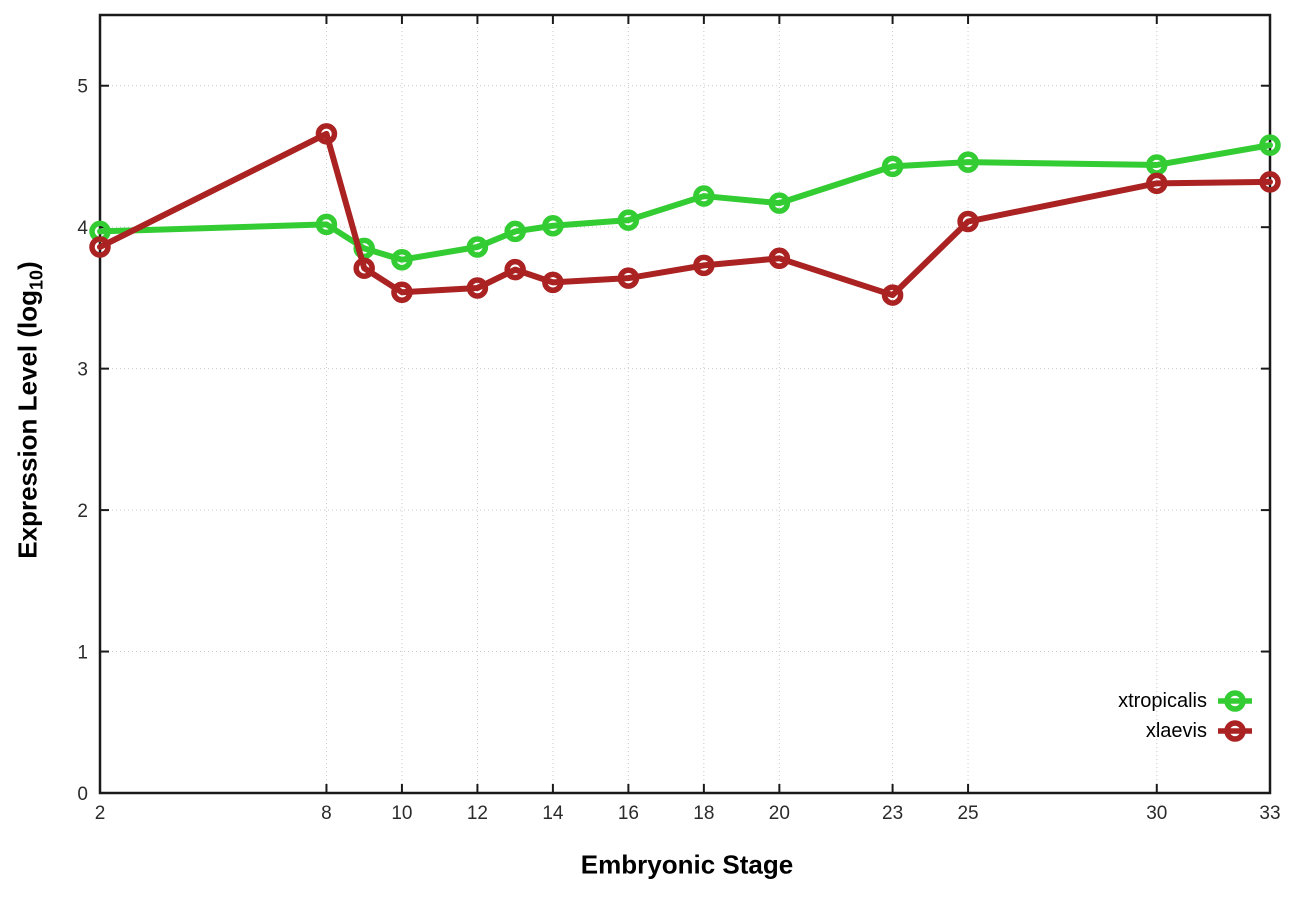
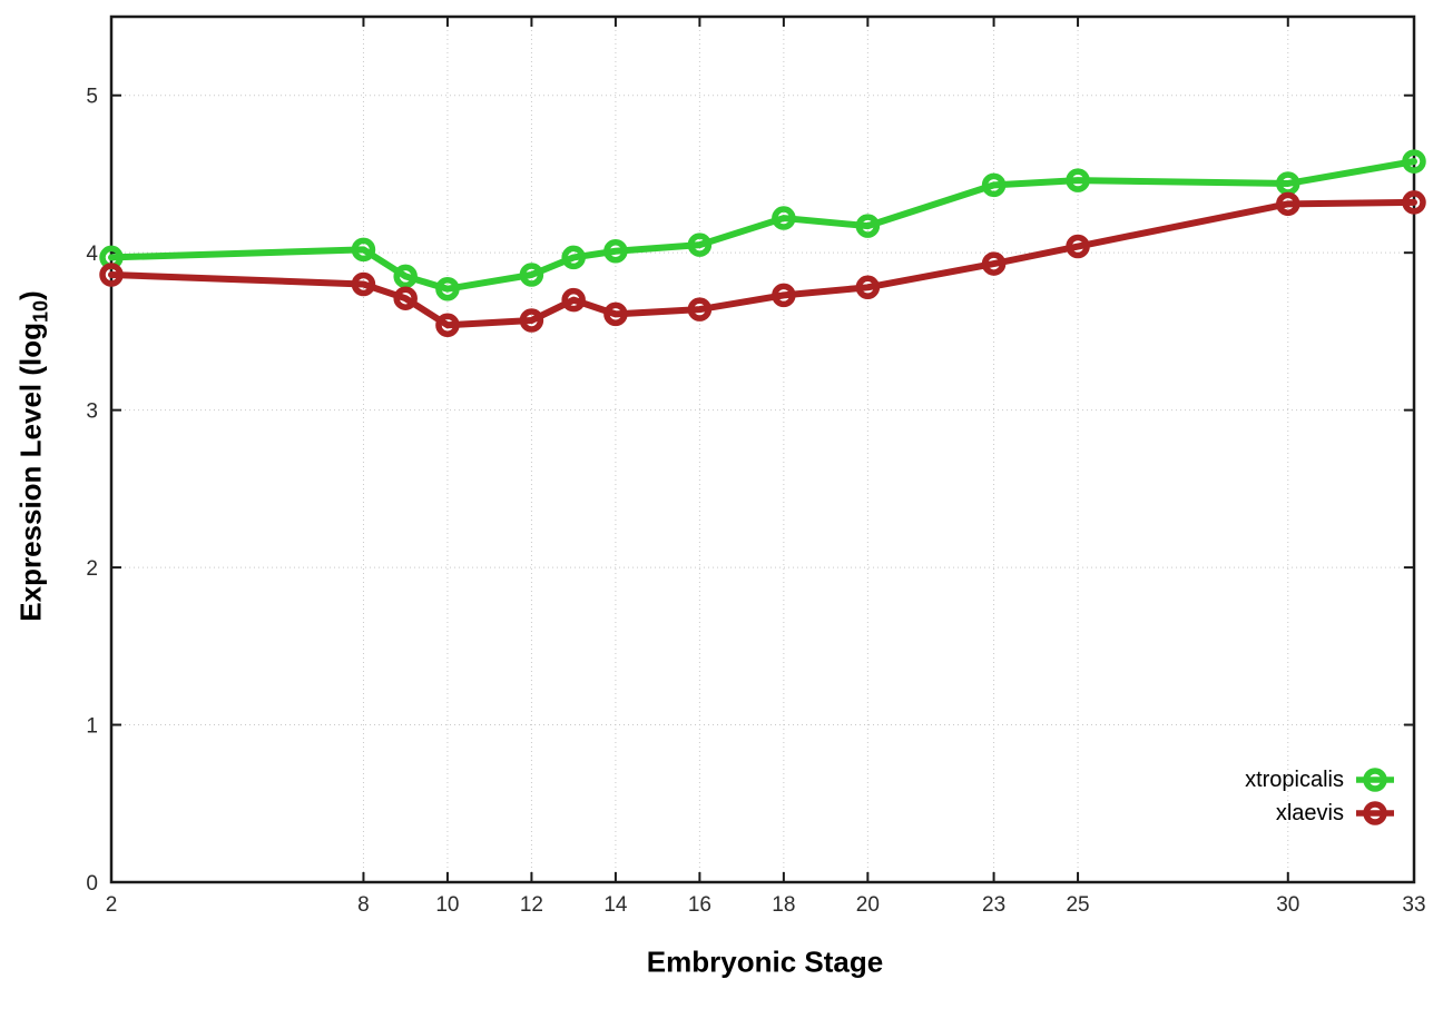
xlaevis/8: 4.66 -> 3.80
xlaevis/23: 3.52 -> 3.93
